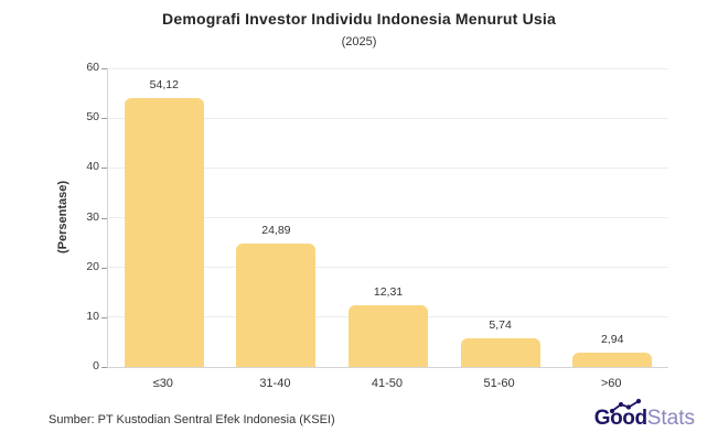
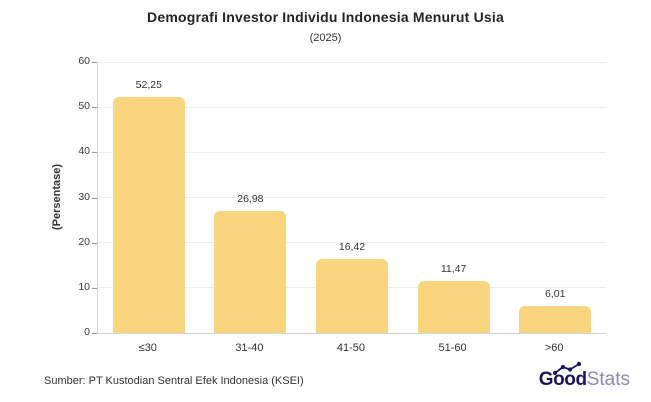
≤30: 54,12 -> 52,25
31-40: 24,89 -> 26,98
41-50: 12,31 -> 16,42
51-60: 5,74 -> 11,47
>60: 2,94 -> 6,01
